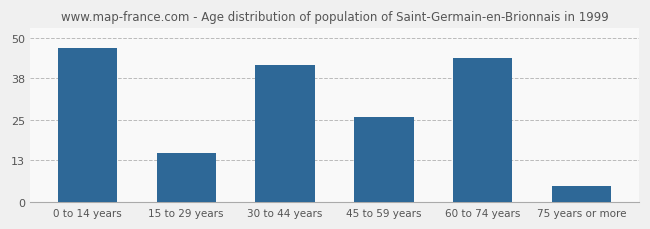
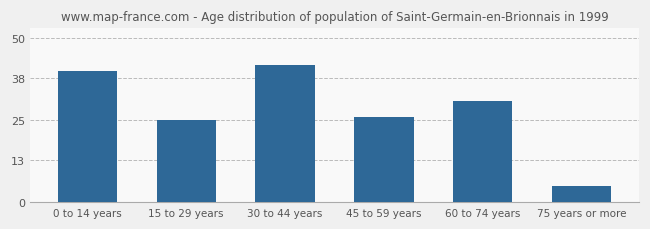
0 to 14 years: 47 -> 40
15 to 29 years: 15 -> 25
60 to 74 years: 44 -> 31
